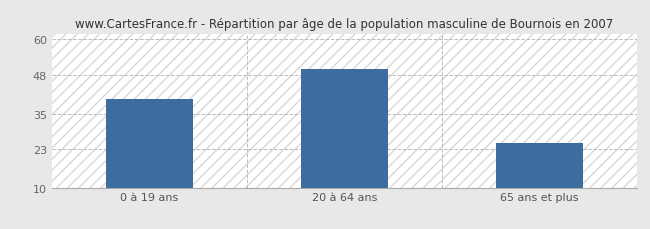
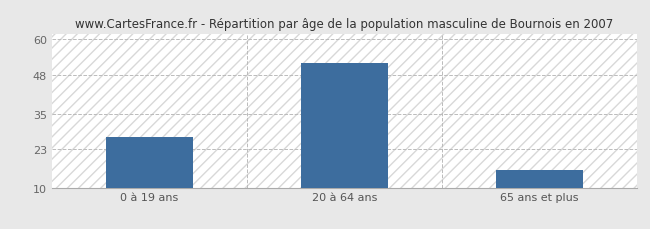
0 à 19 ans: 40 -> 27
20 à 64 ans: 50 -> 52
65 ans et plus: 25 -> 16
